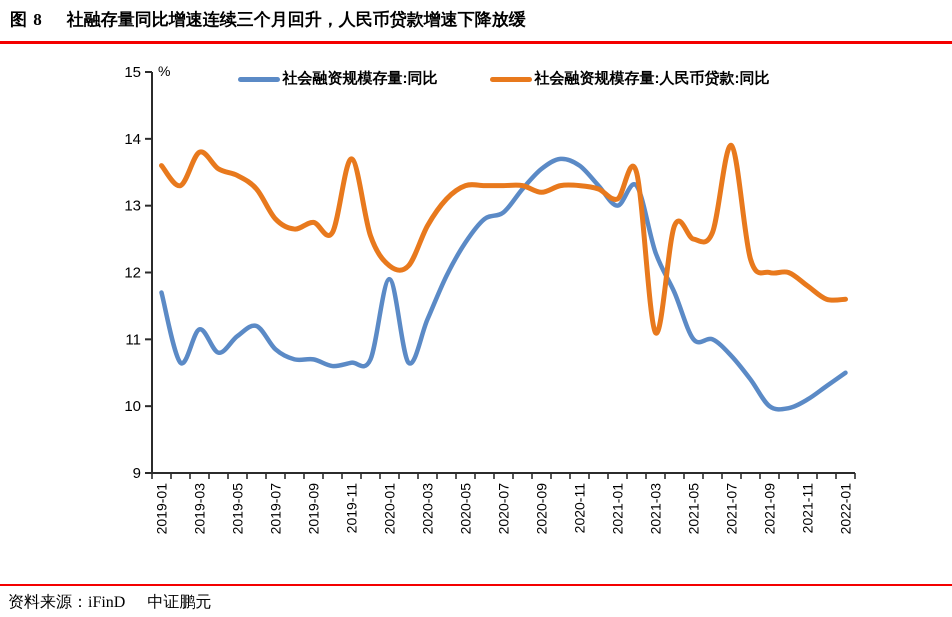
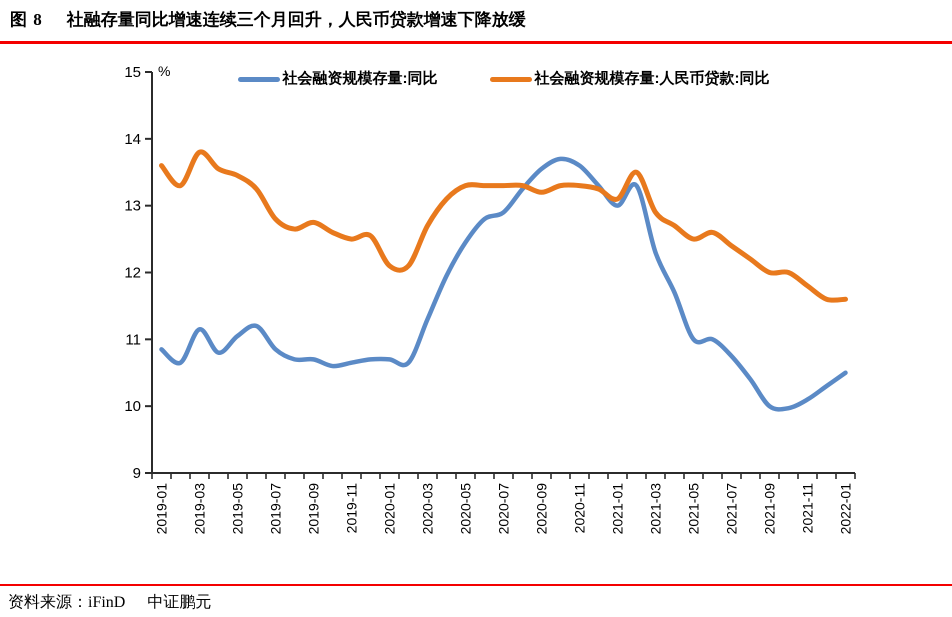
社会融资规模存量:同比/2019-01: 11.7 -> 10.8
社会融资规模存量:人民币贷款:同比/2019-11: 13.7 -> 12.5
社会融资规模存量:同比/2020-01: 11.9 -> 10.7
社会融资规模存量:人民币贷款:同比/2021-03: 11.1 -> 12.9
社会融资规模存量:人民币贷款:同比/2021-07: 13.9 -> 12.4
